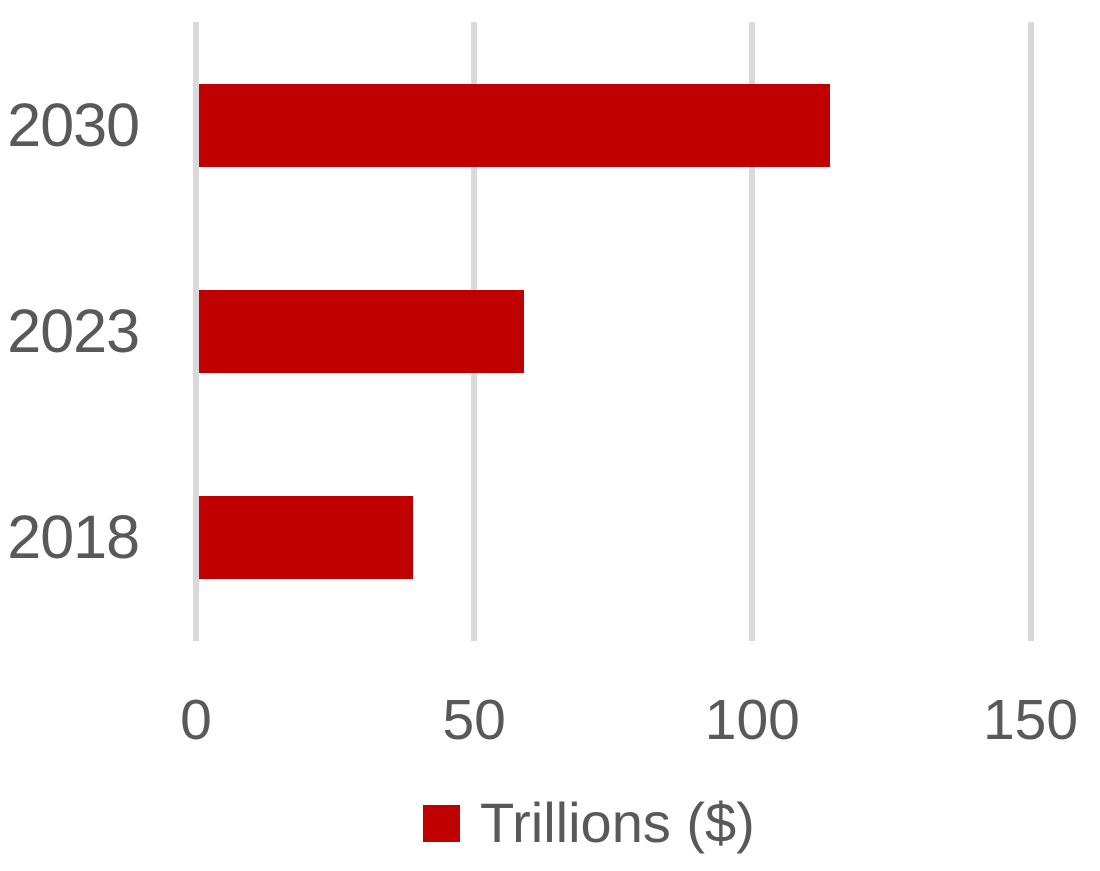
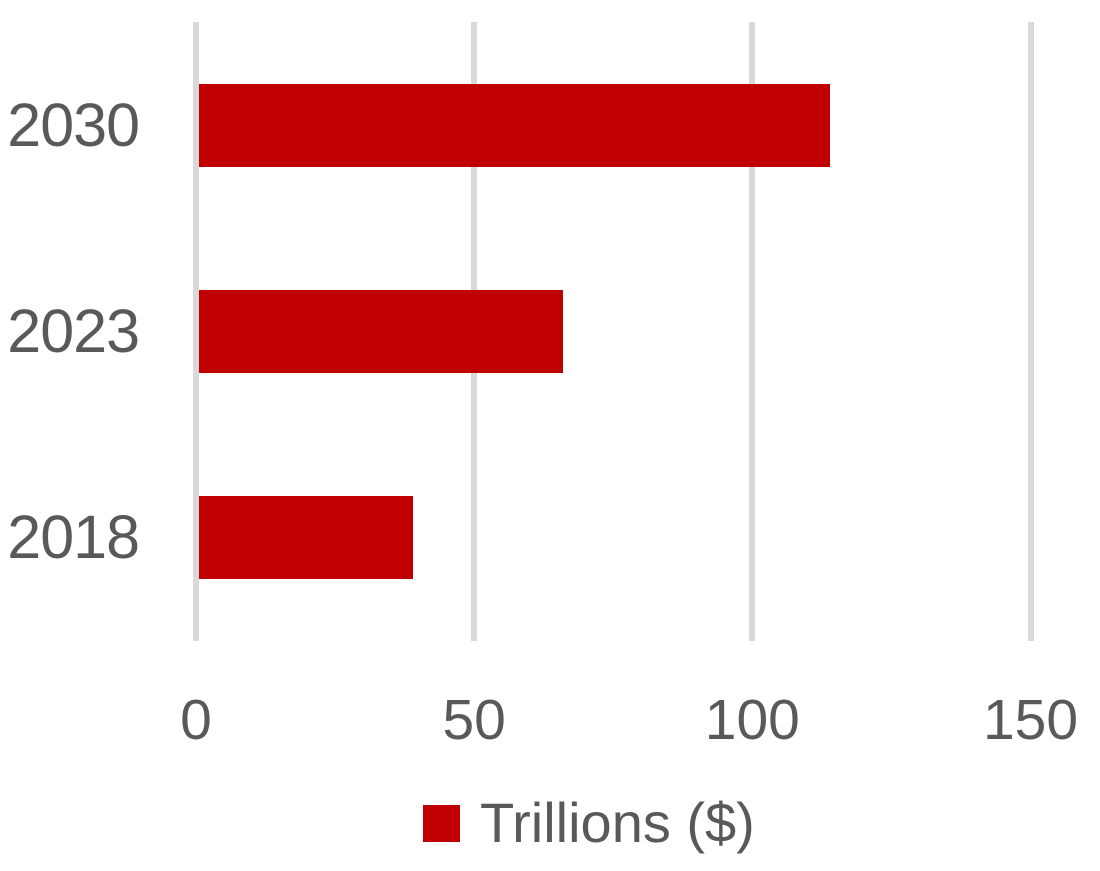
2023: 59 -> 66
